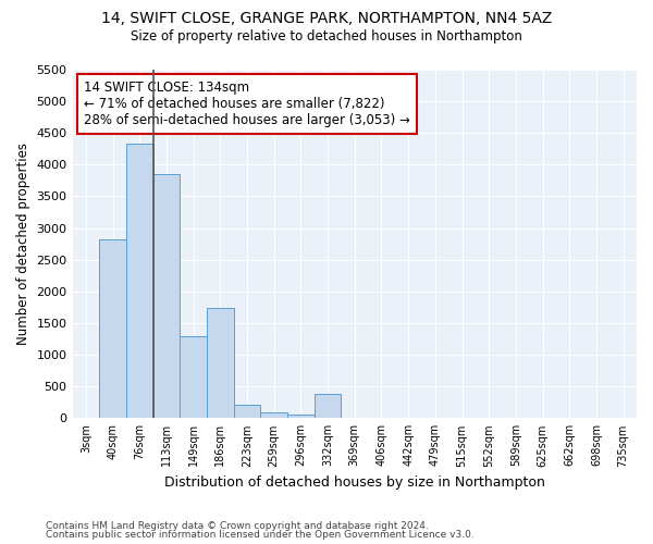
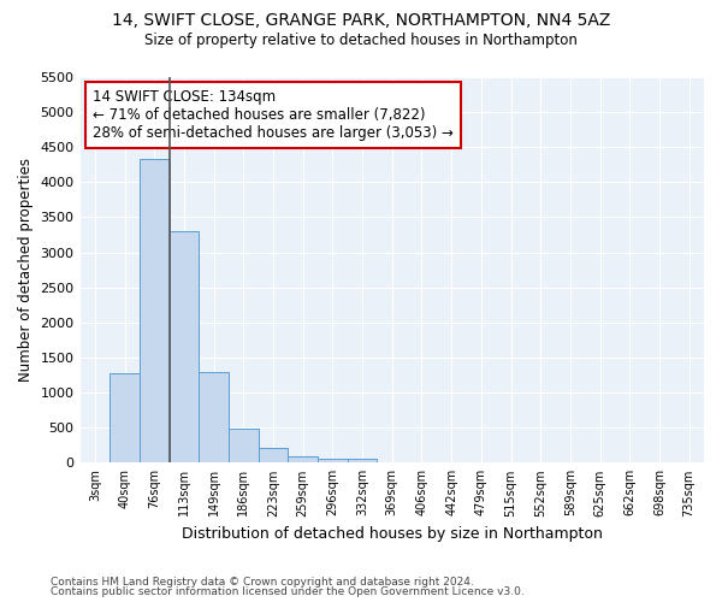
40sqm: 2820 -> 1270
113sqm: 3860 -> 3300
186sqm: 1740 -> 490
332sqm: 380 -> 60
